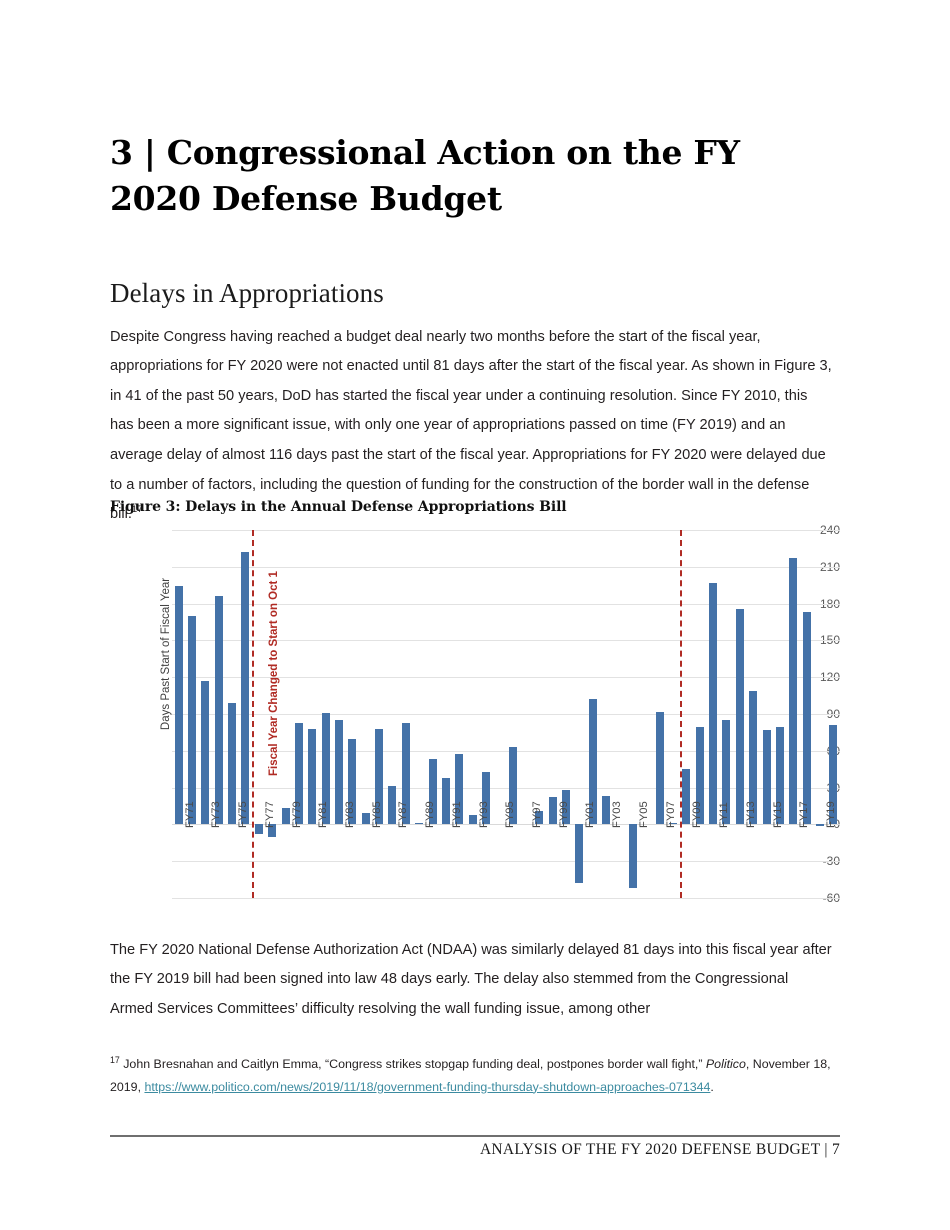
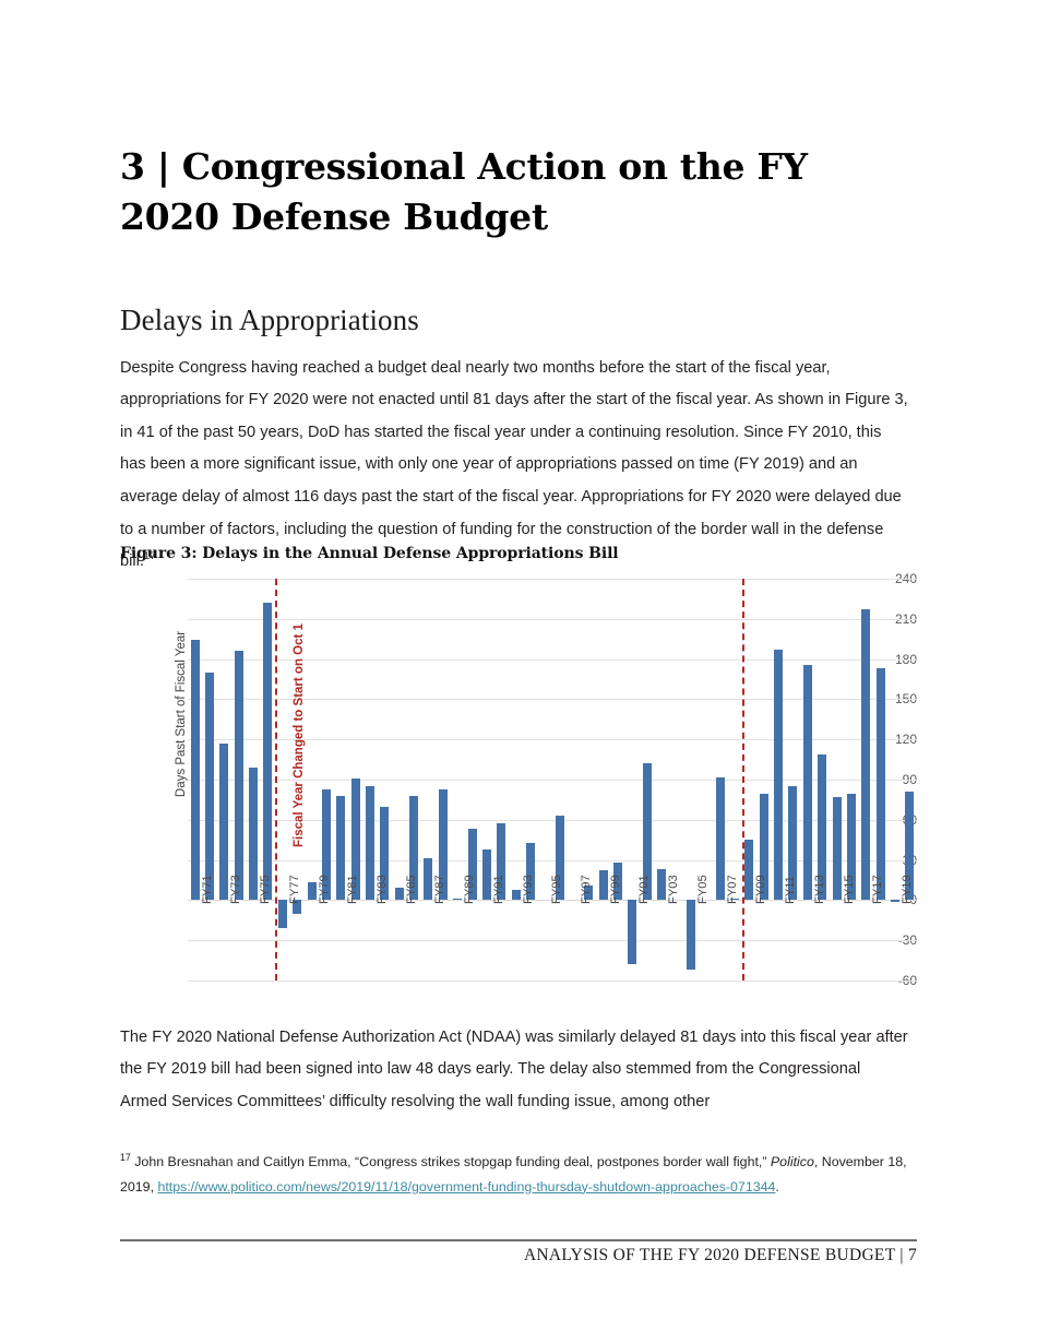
FY77: -8 -> -21
FY11: 197 -> 187
